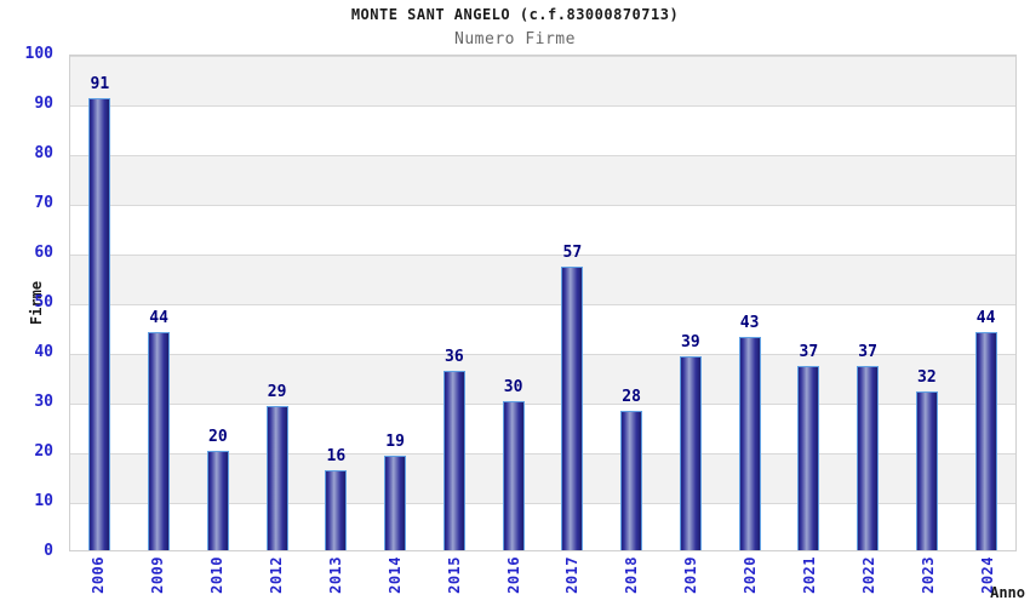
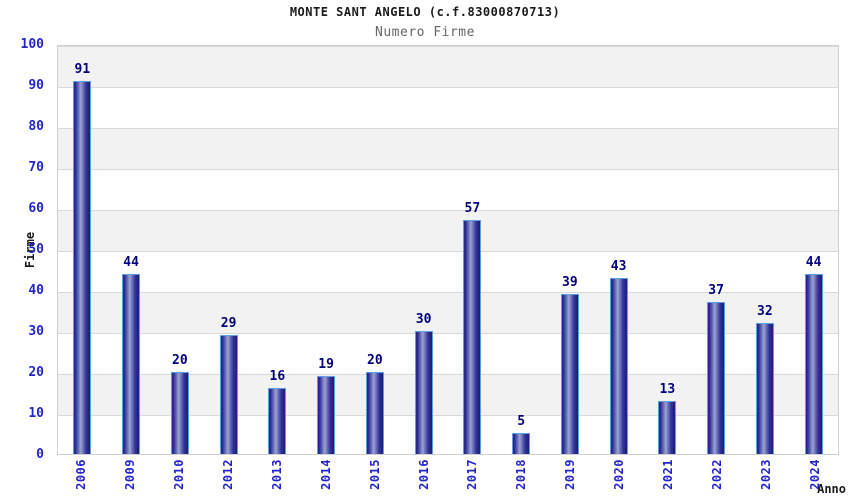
2015: 36 -> 20
2018: 28 -> 5
2021: 37 -> 13
